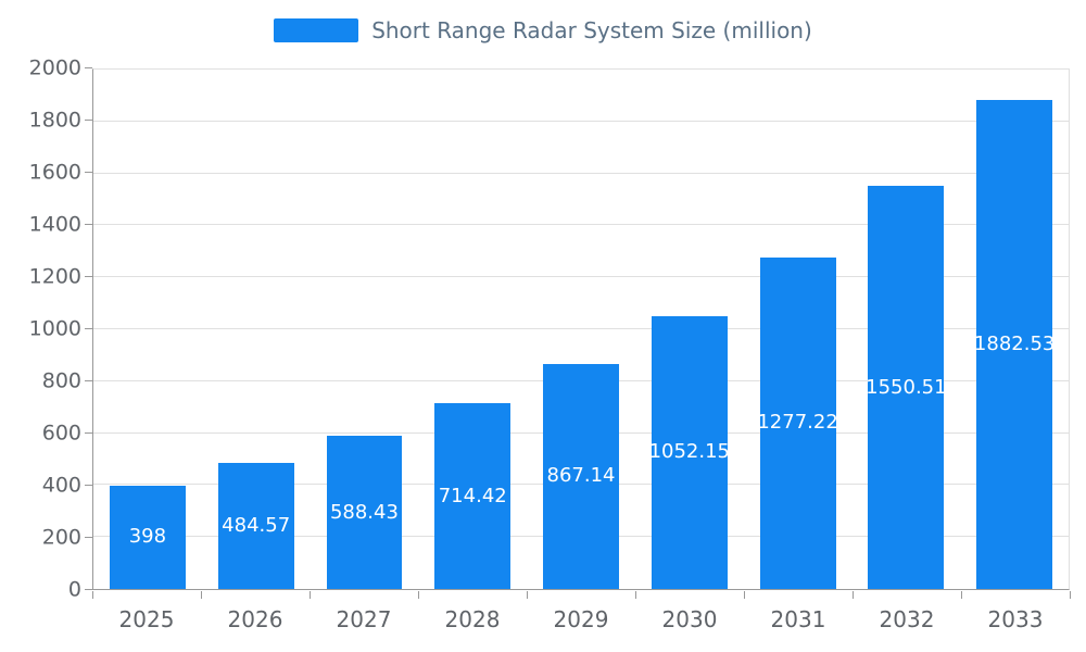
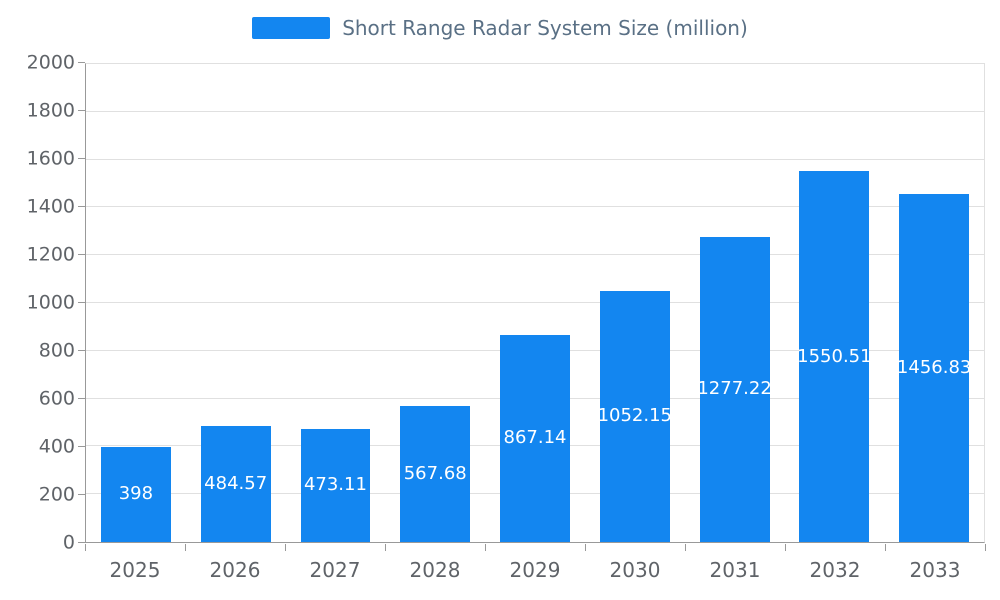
2027: 588.43 -> 473.11
2028: 714.42 -> 567.68
2033: 1882.53 -> 1456.83
